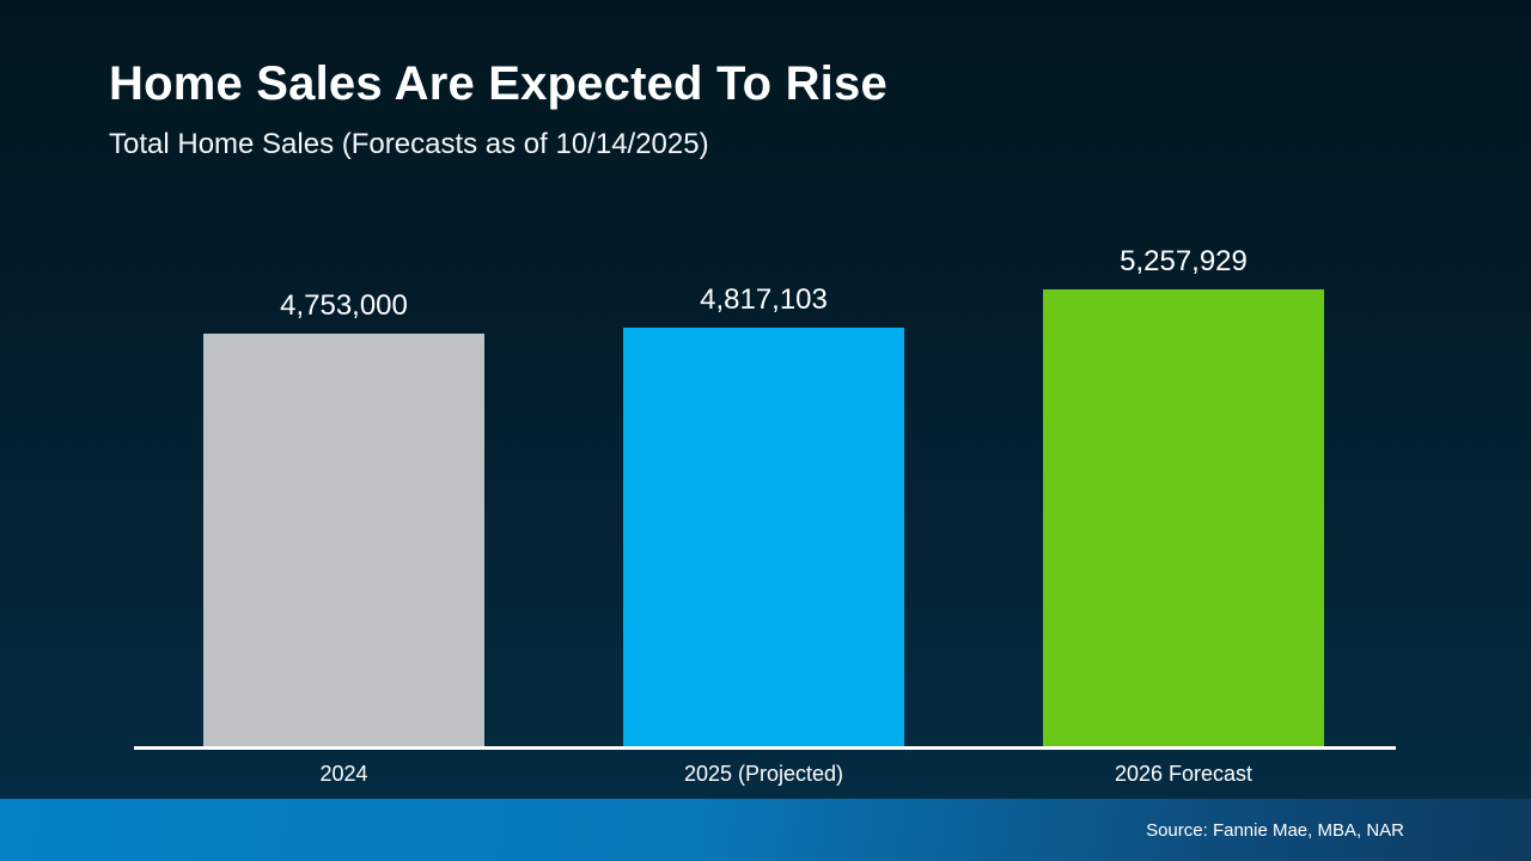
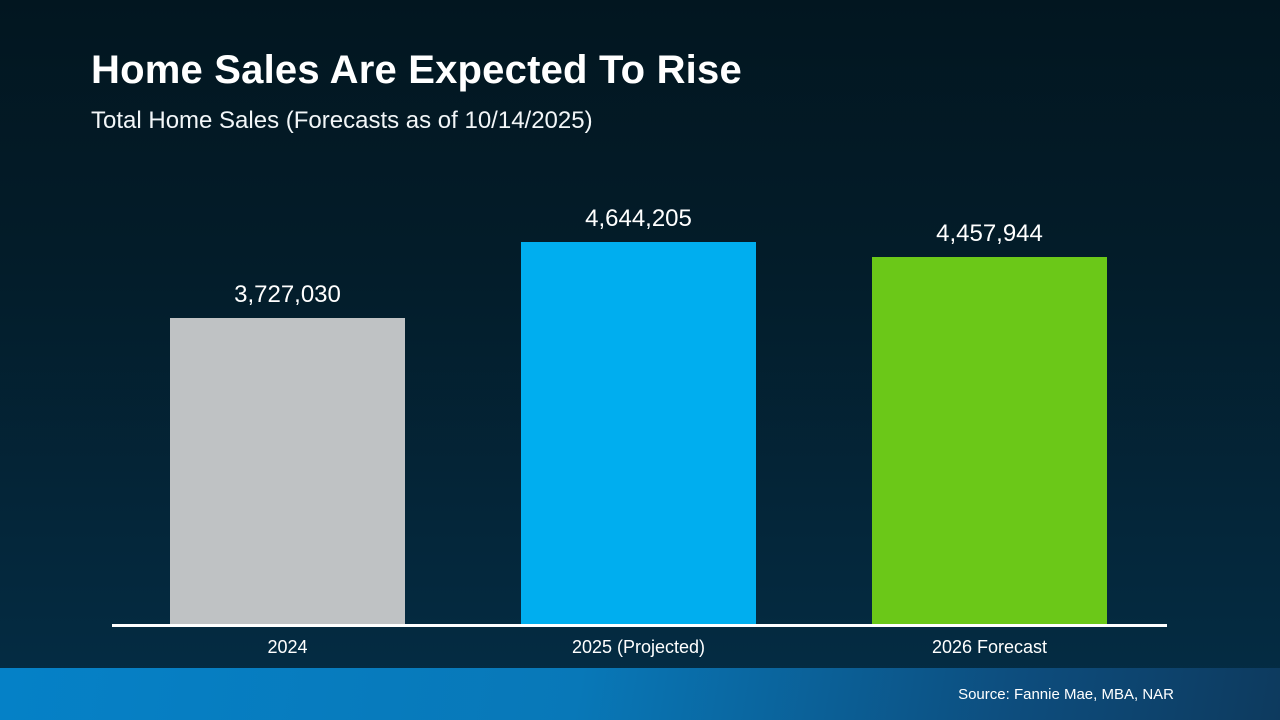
2024: 4,753,000 -> 3,727,030
2025 (Projected): 4,817,103 -> 4,644,205
2026 Forecast: 5,257,929 -> 4,457,944
